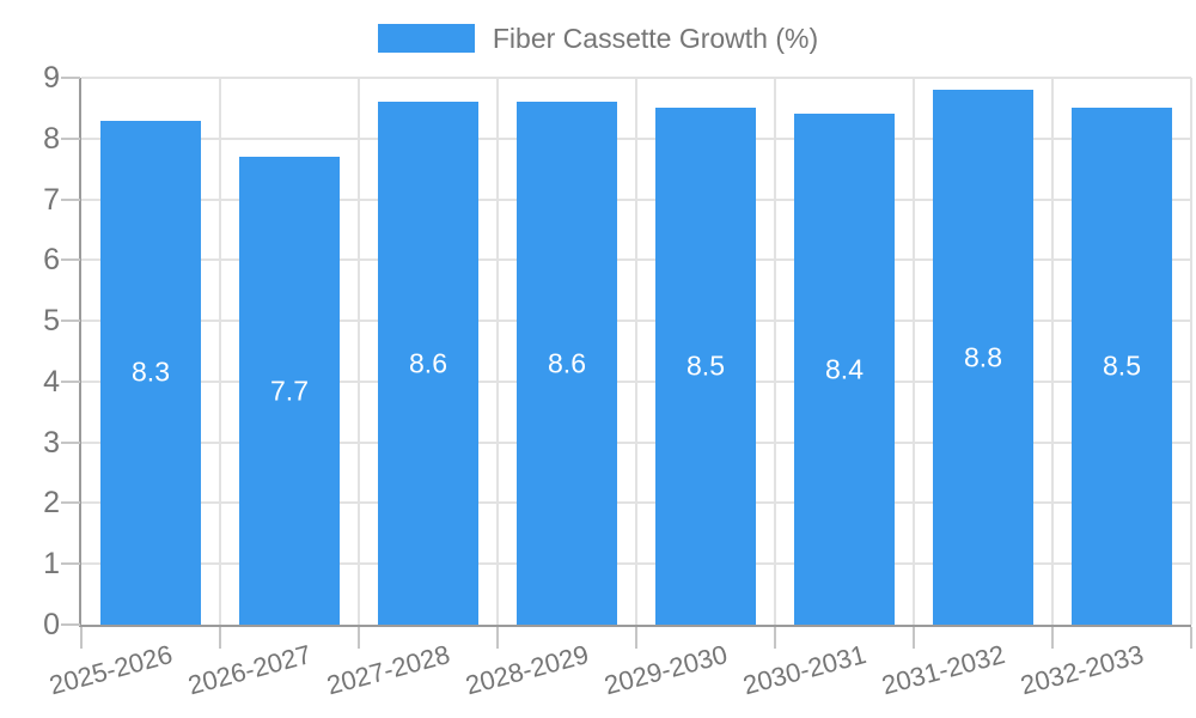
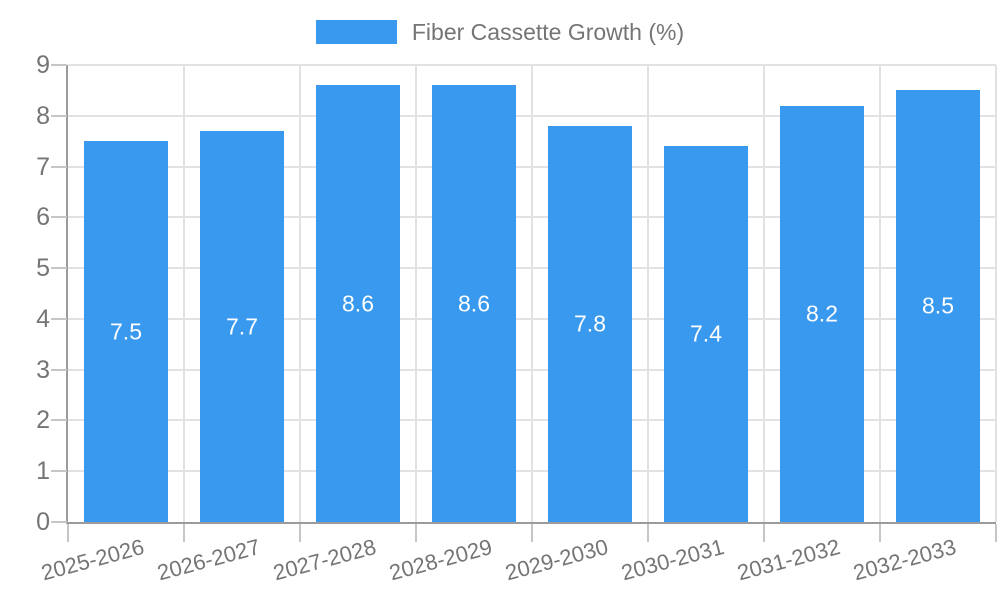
2025-2026: 8.3 -> 7.5
2029-2030: 8.5 -> 7.8
2030-2031: 8.4 -> 7.4
2031-2032: 8.8 -> 8.2
